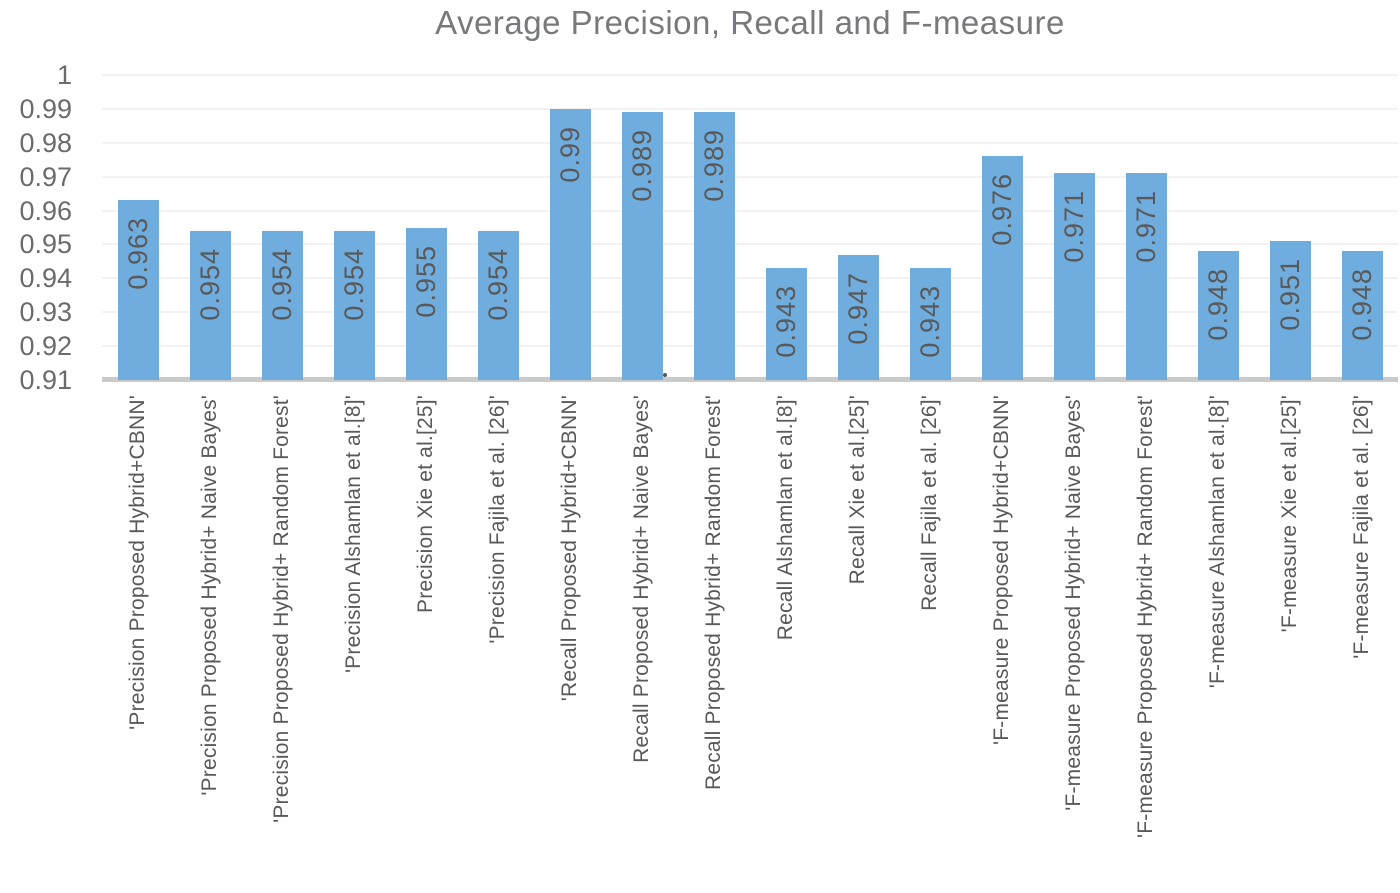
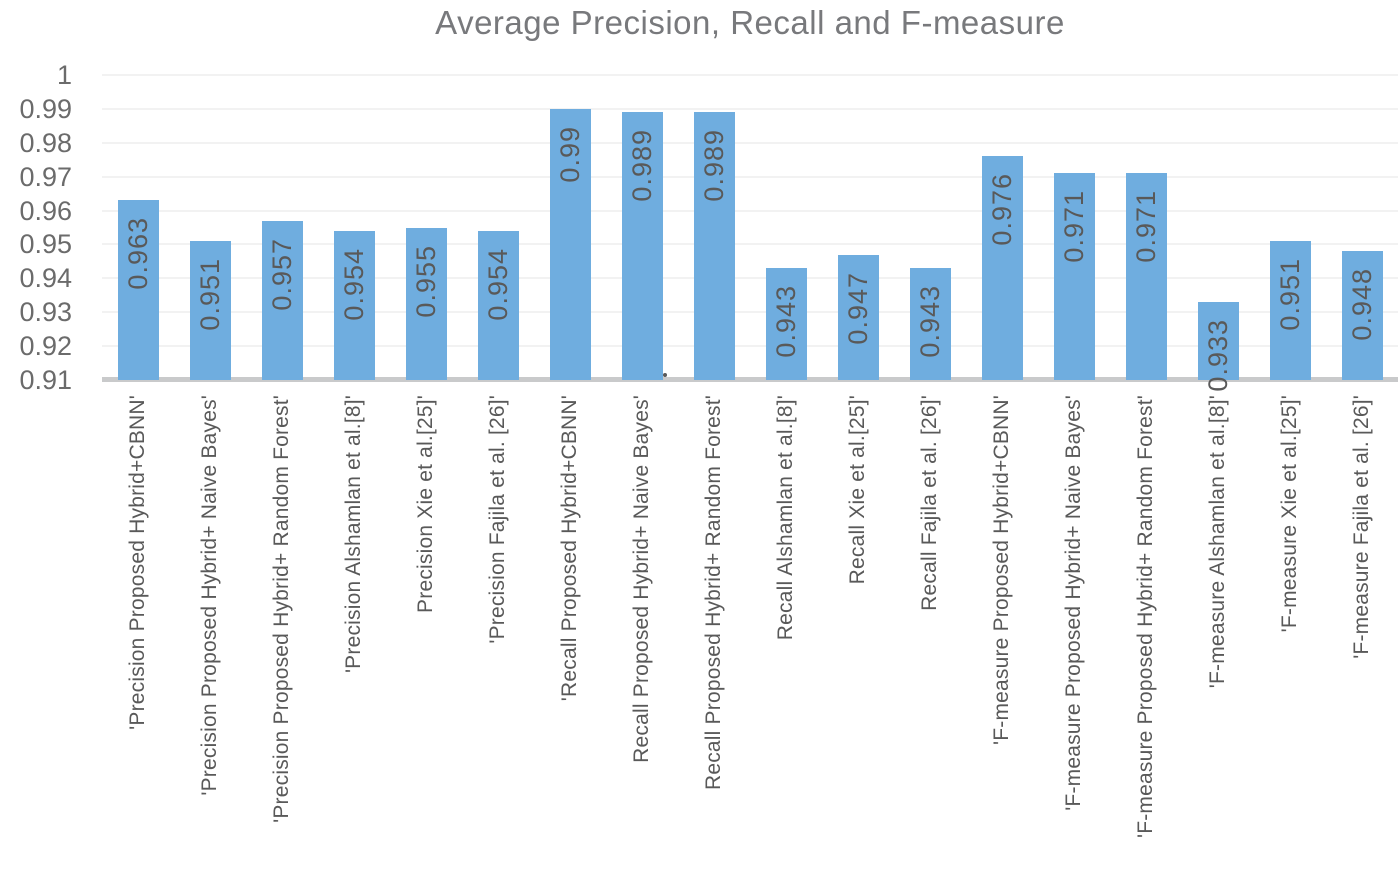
'Precision Proposed Hybrid+ Naive Bayes': 0.954 -> 0.951
'Precision Proposed Hybrid+ Random Forest': 0.954 -> 0.957
'F-measure Alshamlan et al.[8]': 0.948 -> 0.933
